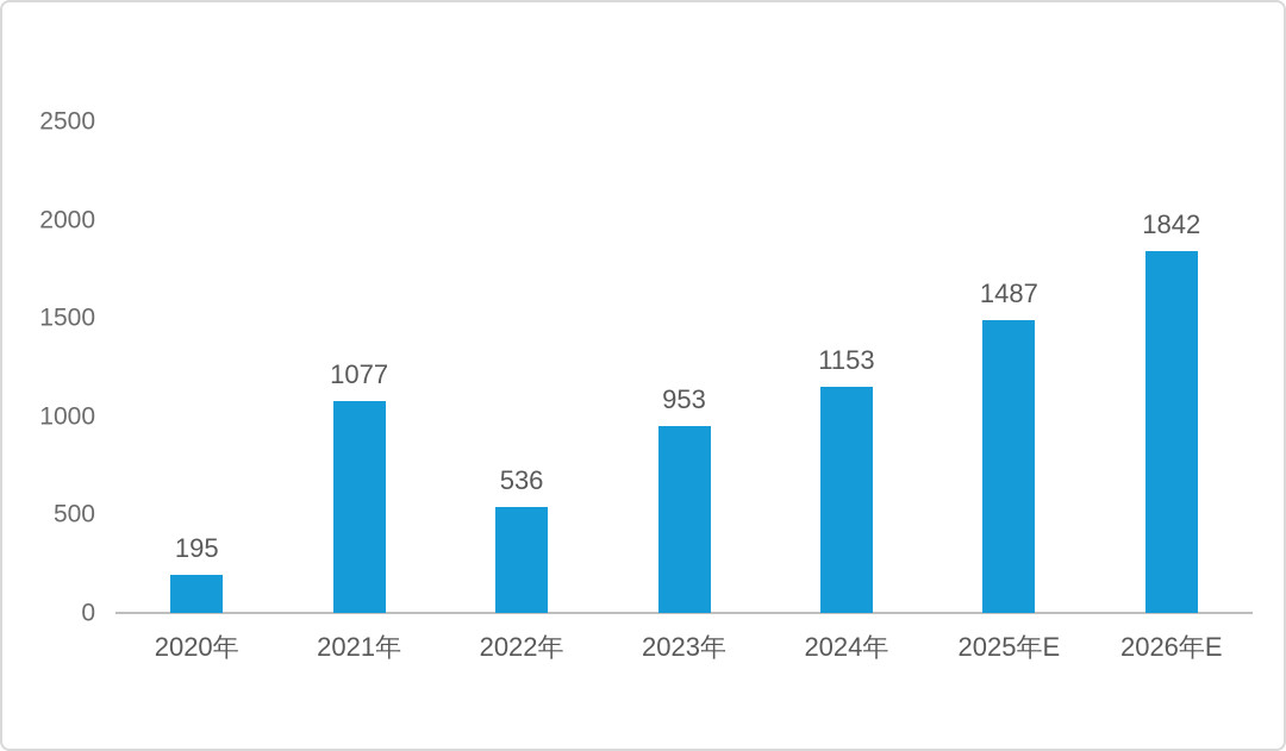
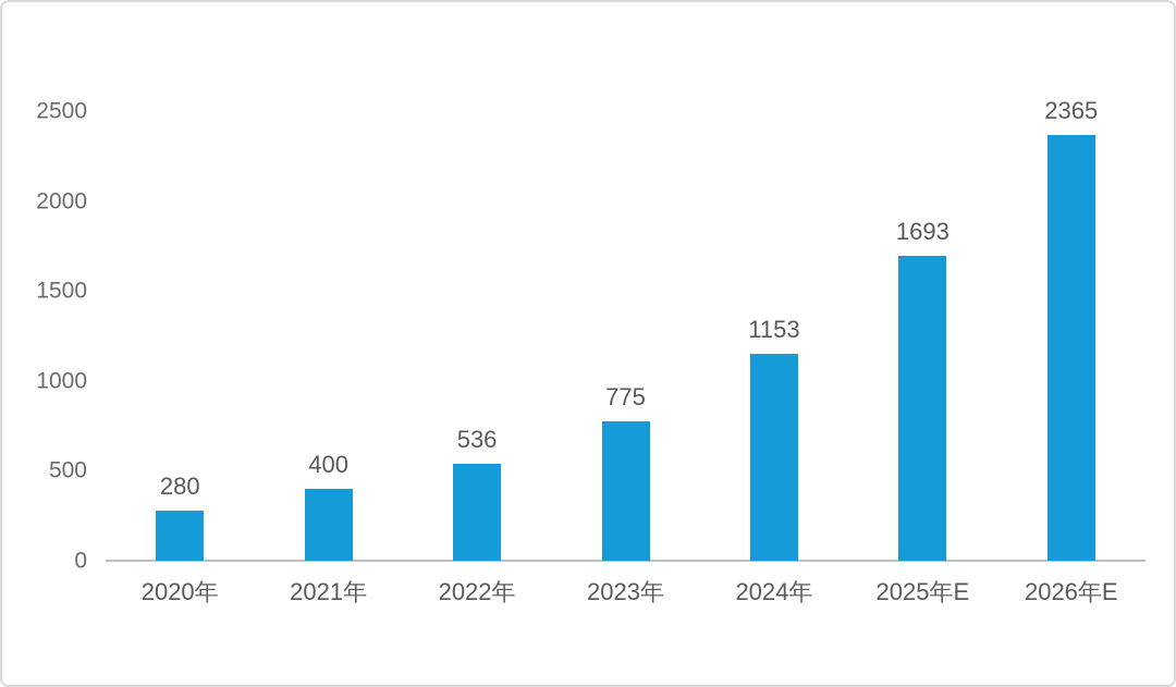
2020年: 195 -> 280
2021年: 1077 -> 400
2023年: 953 -> 775
2025年E: 1487 -> 1693
2026年E: 1842 -> 2365
